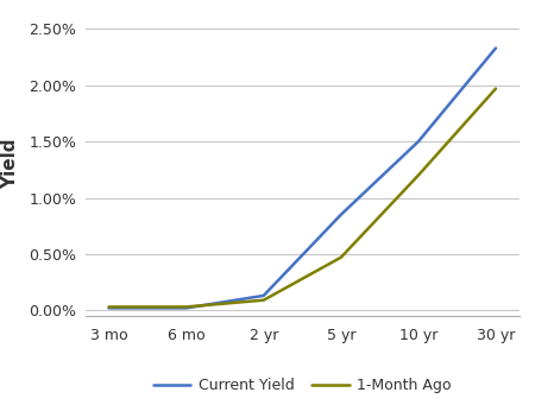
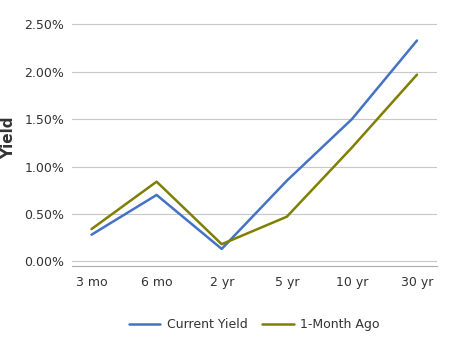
Current Yield/3 mo: 0.02% -> 0.28%
1-Month Ago/3 mo: 0.03% -> 0.34%
Current Yield/6 mo: 0.02% -> 0.70%
1-Month Ago/6 mo: 0.03% -> 0.84%
1-Month Ago/2 yr: 0.09% -> 0.18%
